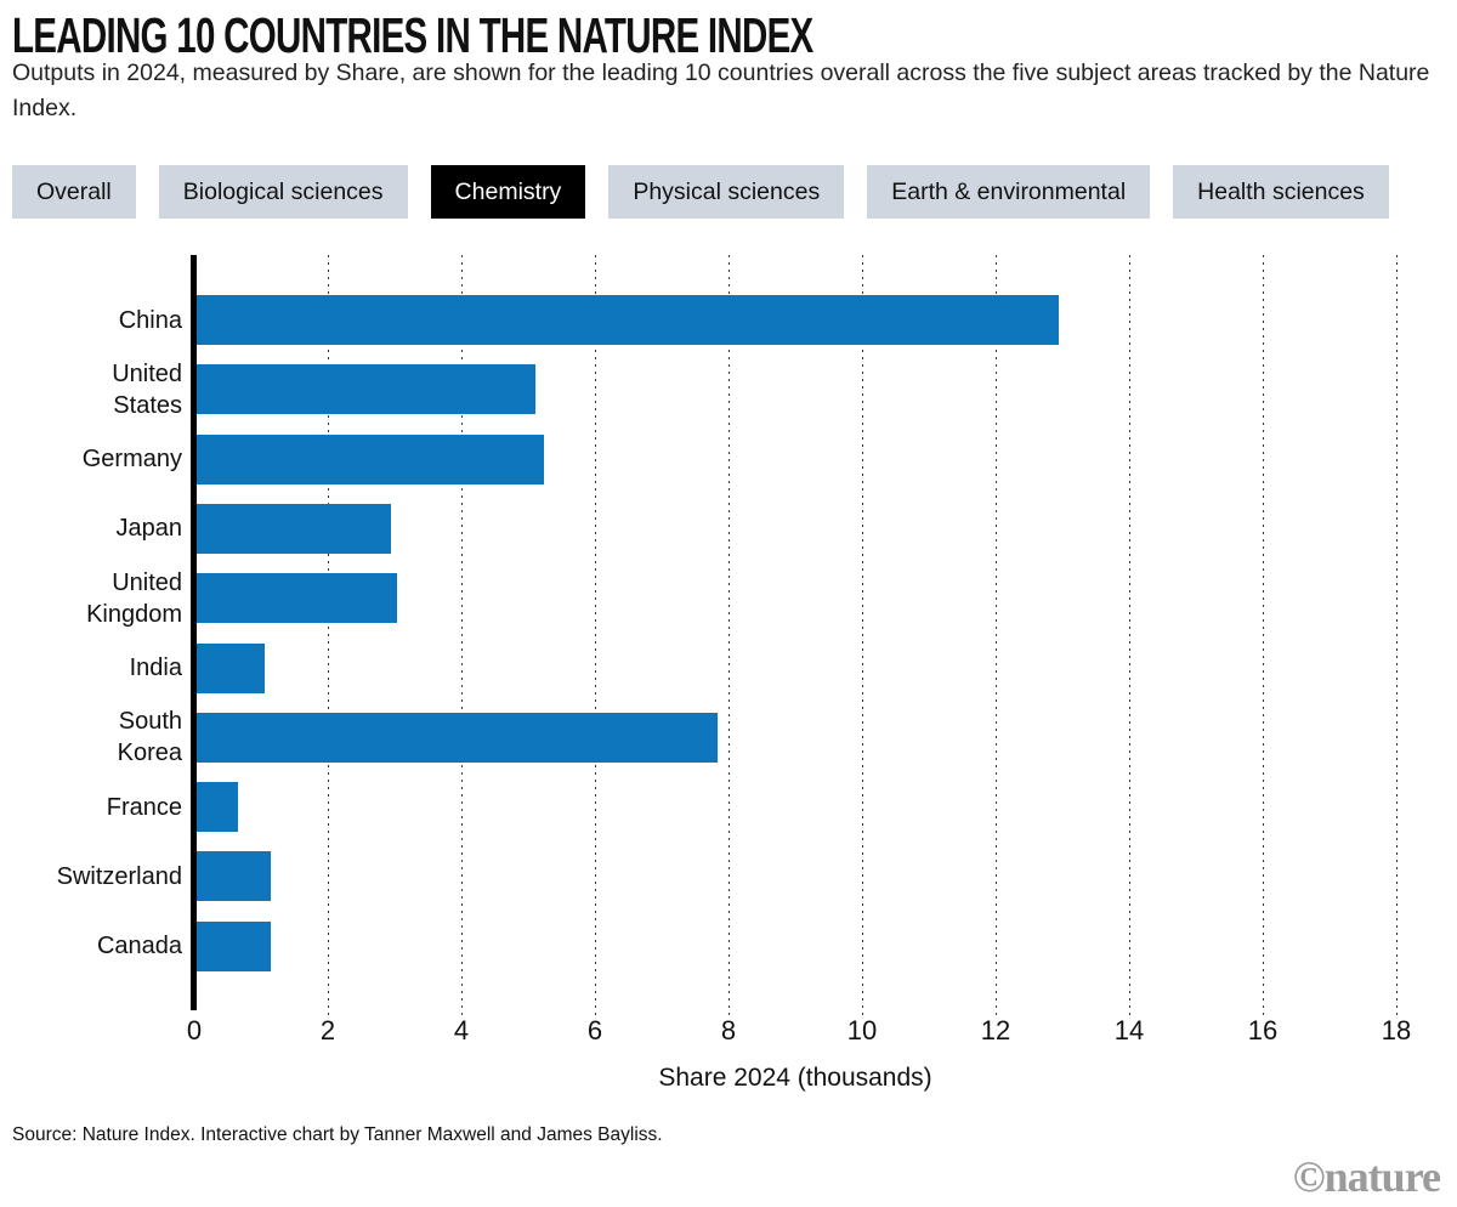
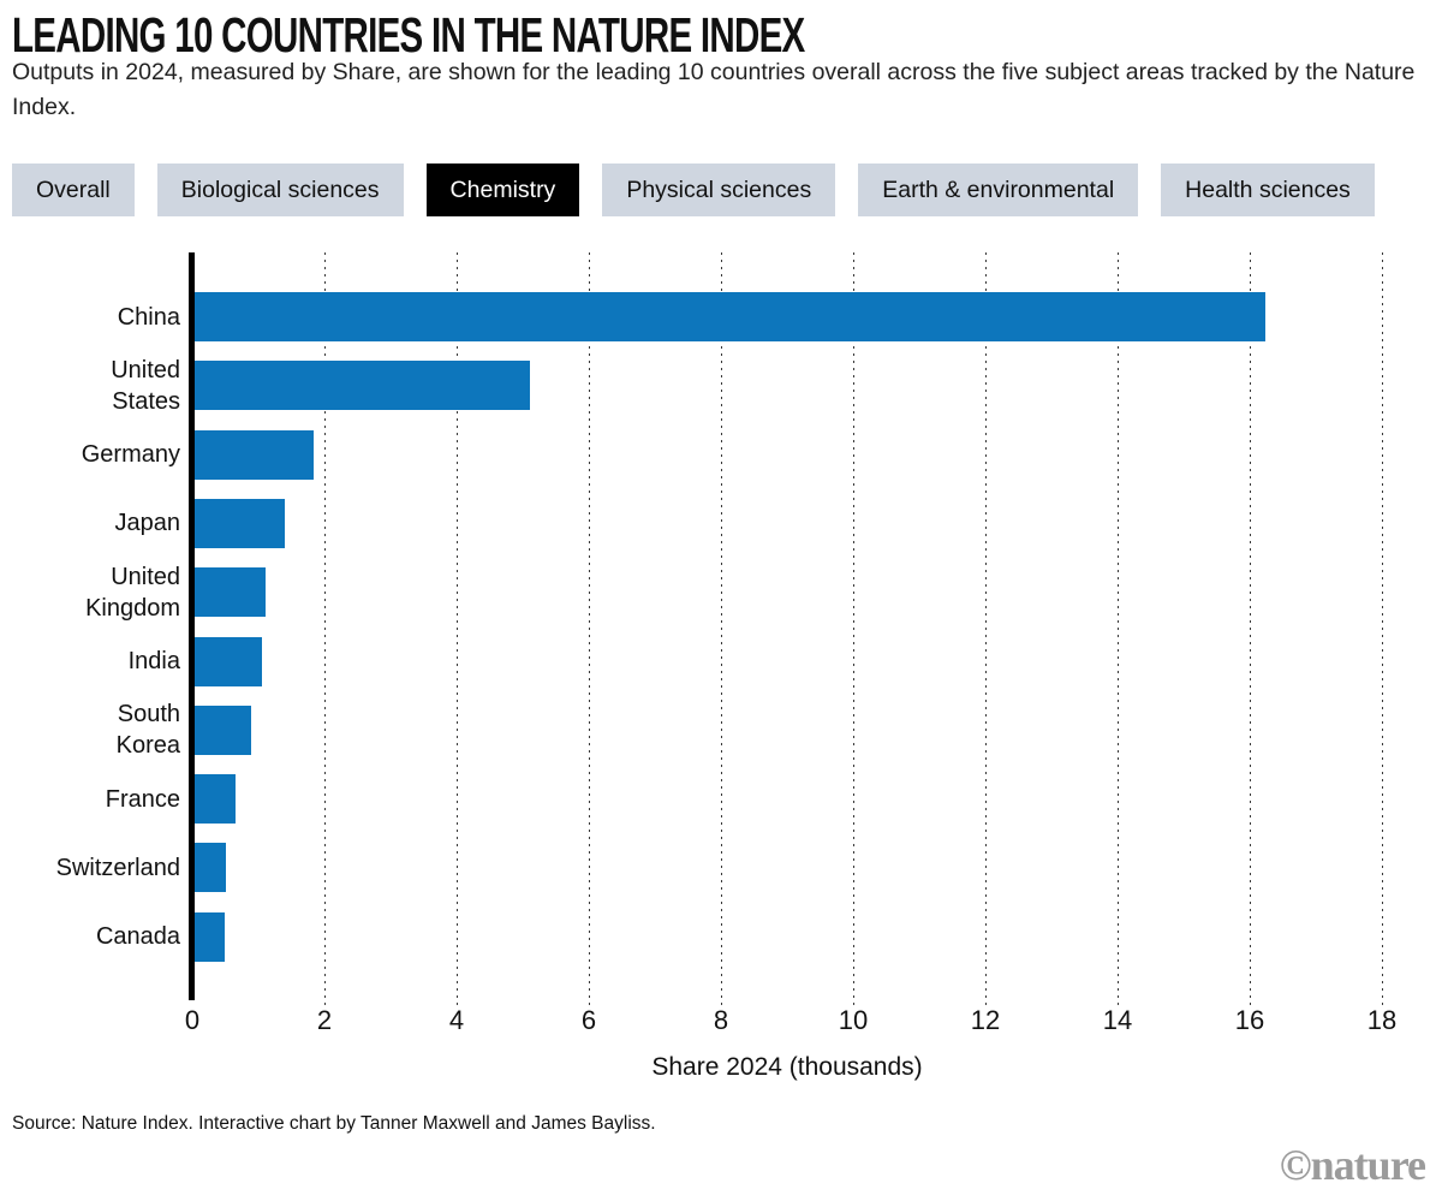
China: 12.9 -> 16.2
Germany: 5.2 -> 1.8
Japan: 2.9 -> 1.4
United Kingdom: 3.0 -> 1.1
South Korea: 7.8 -> 0.8
Switzerland: 1.1 -> 0.5
Canada: 1.1 -> 0.5
